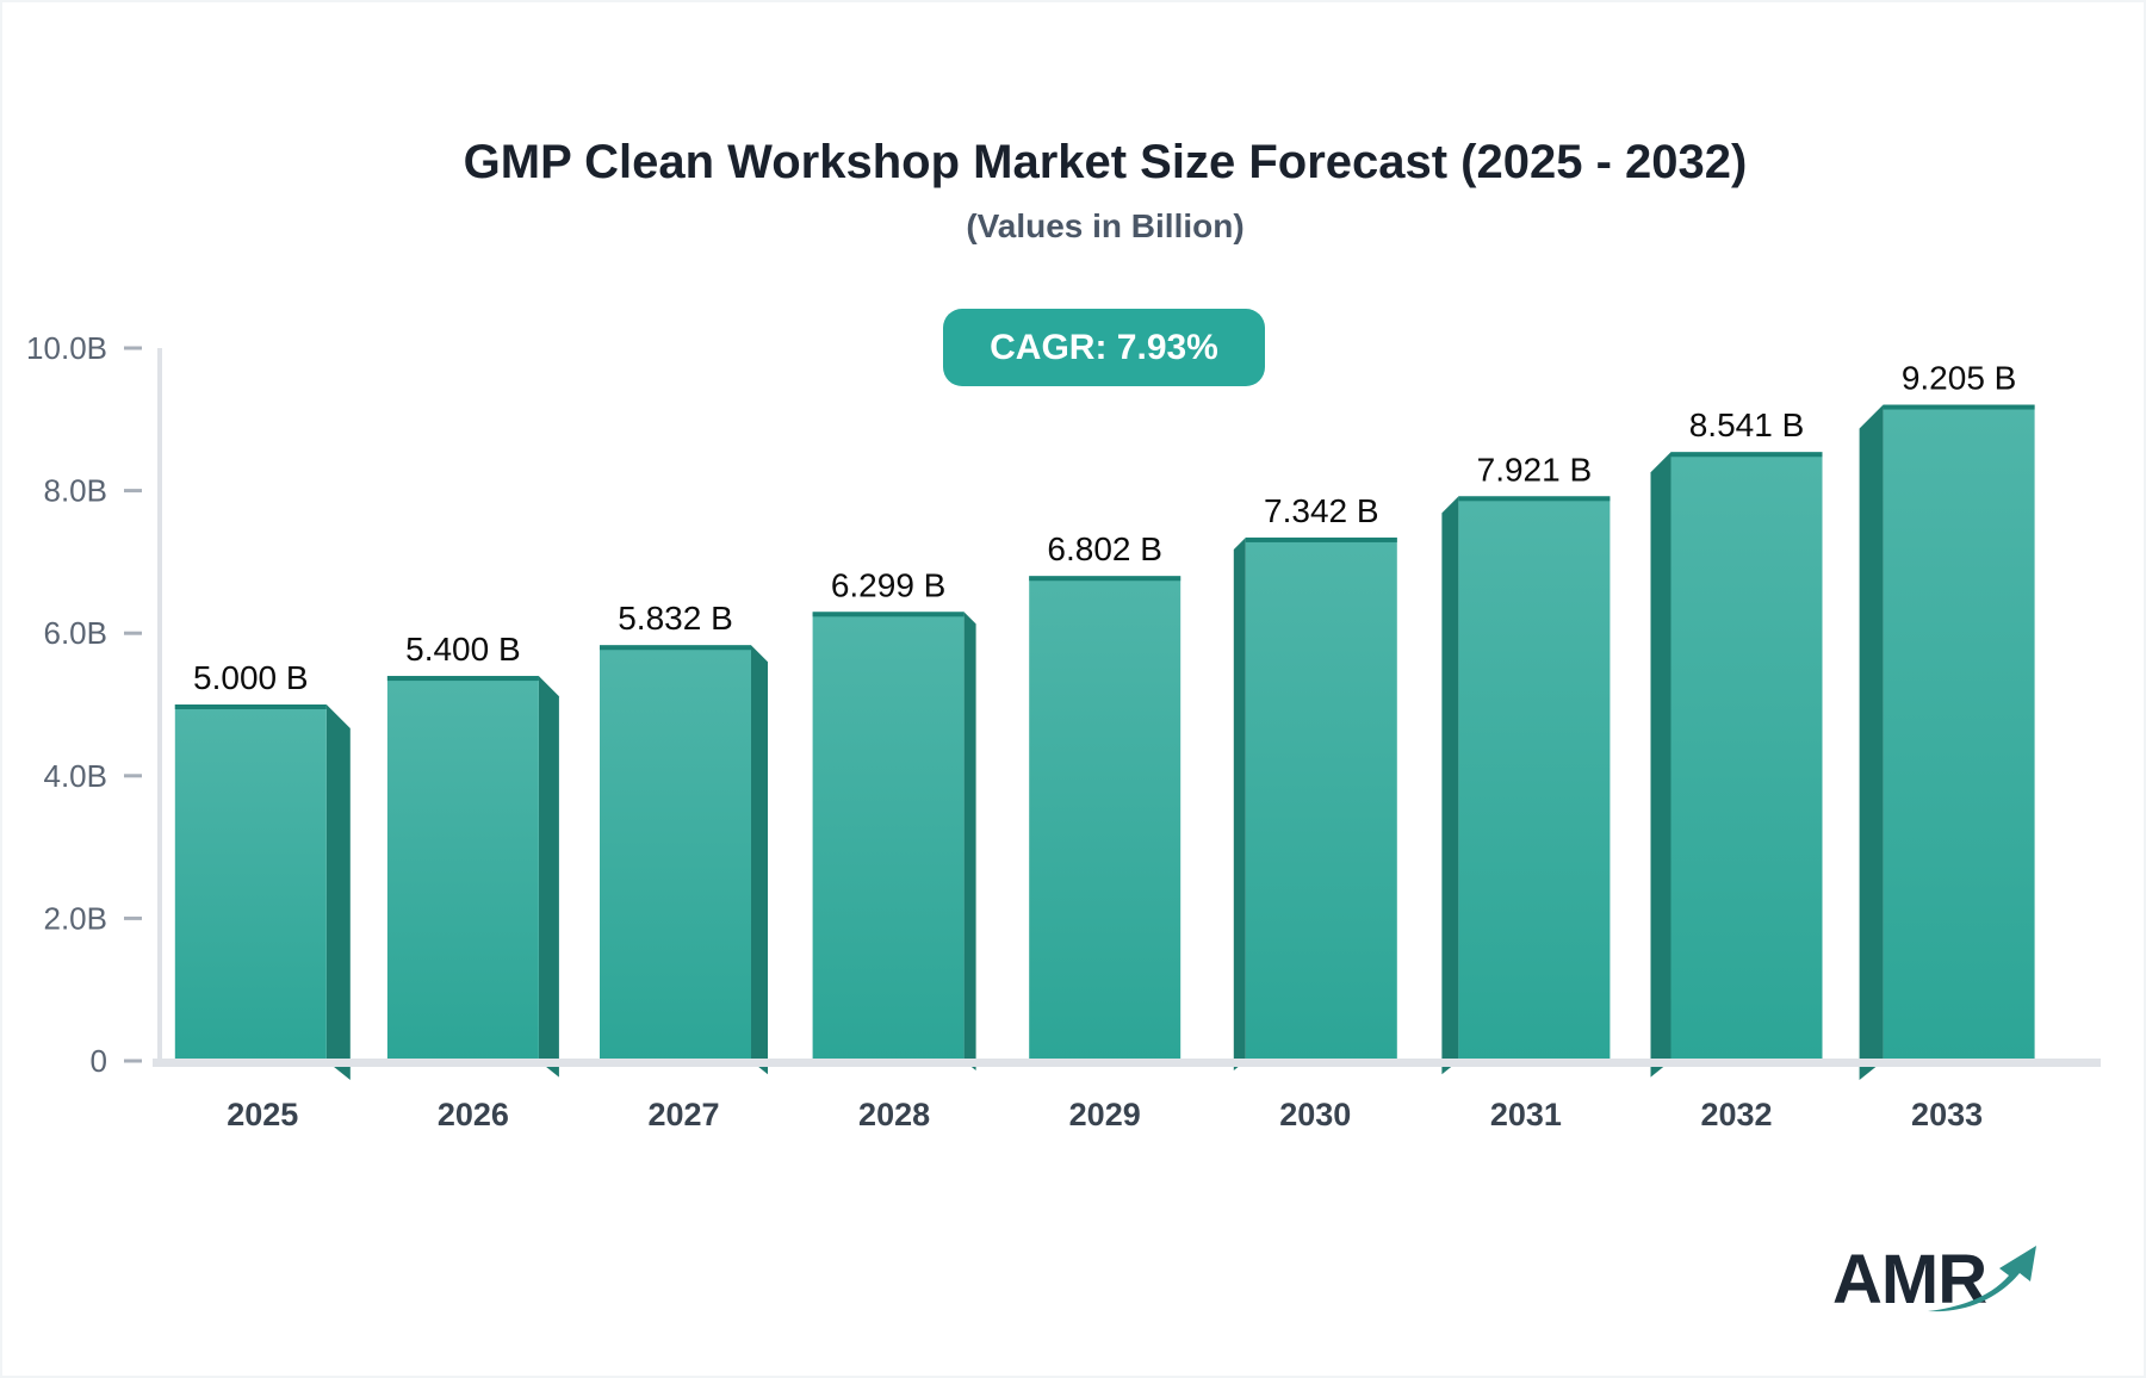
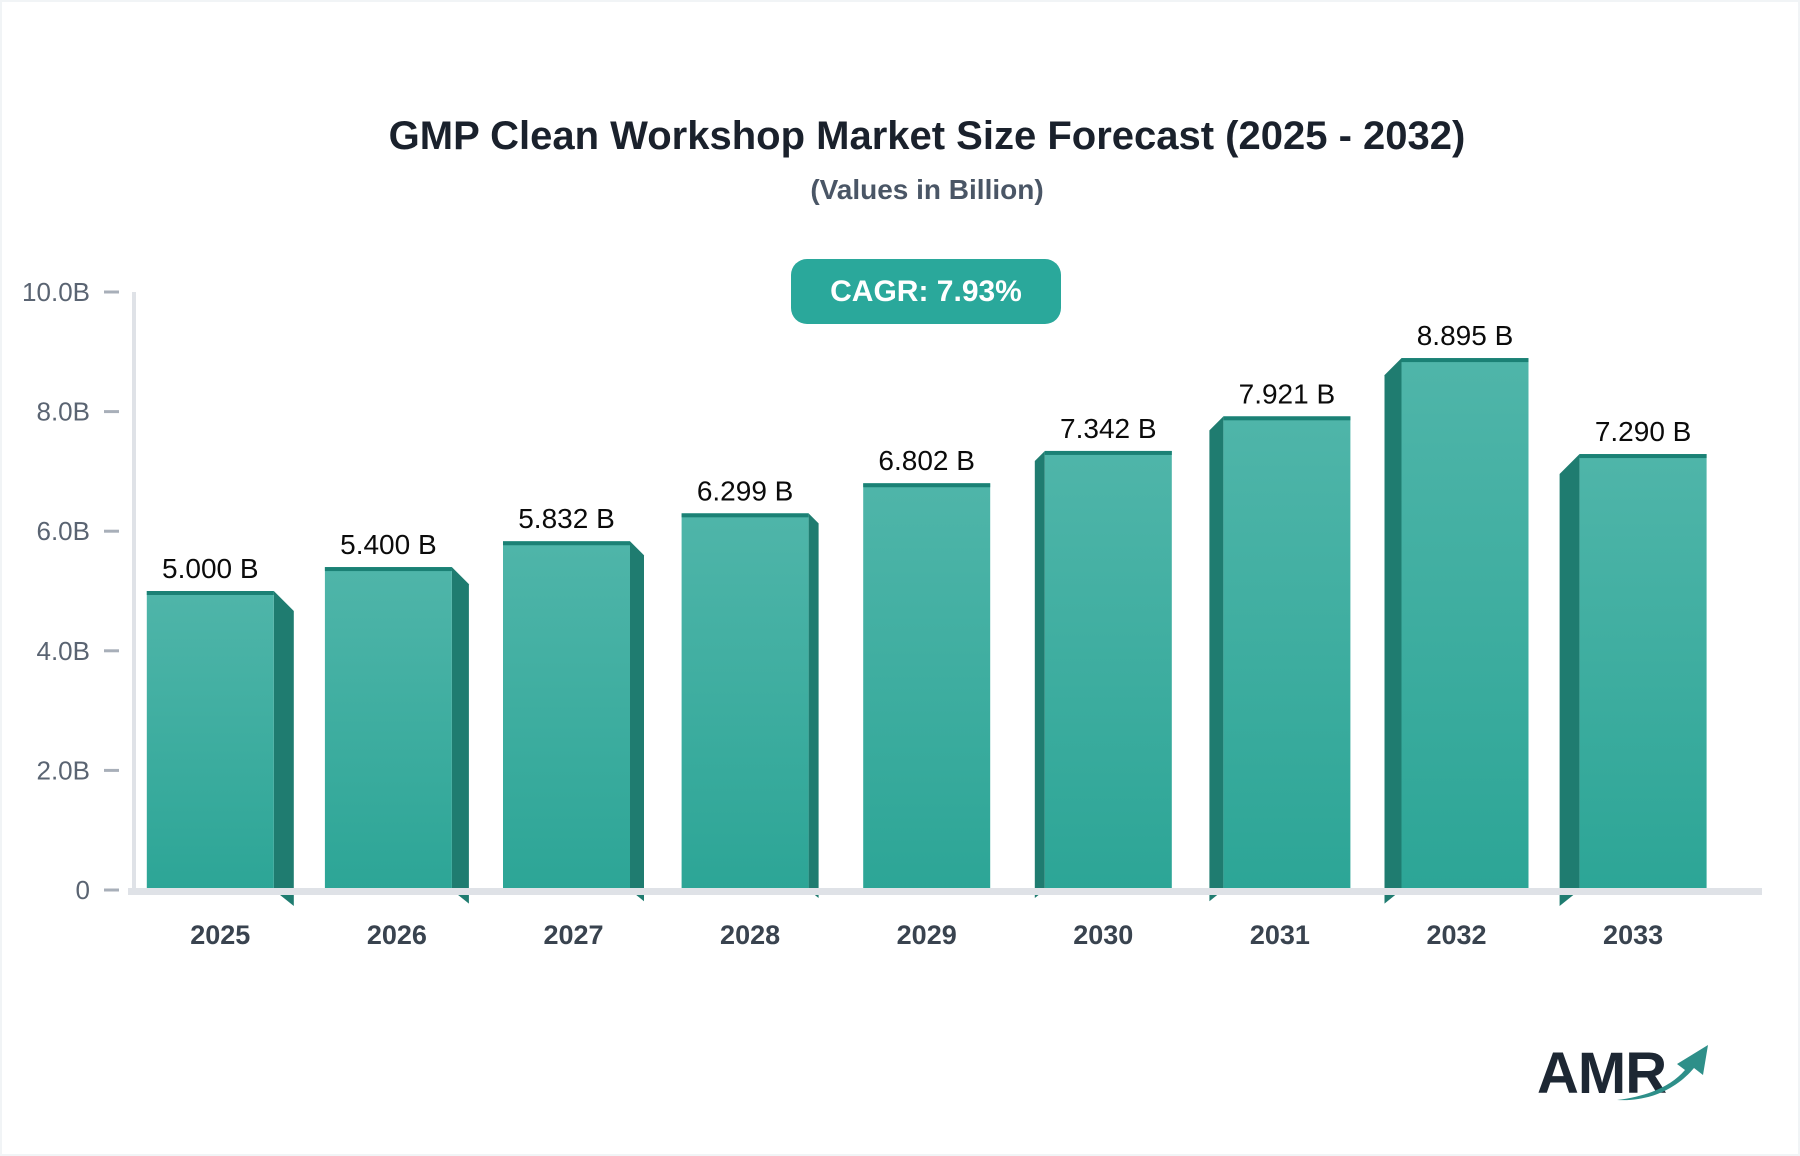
2032: 8.541 -> 8.895
2033: 9.205 -> 7.290
